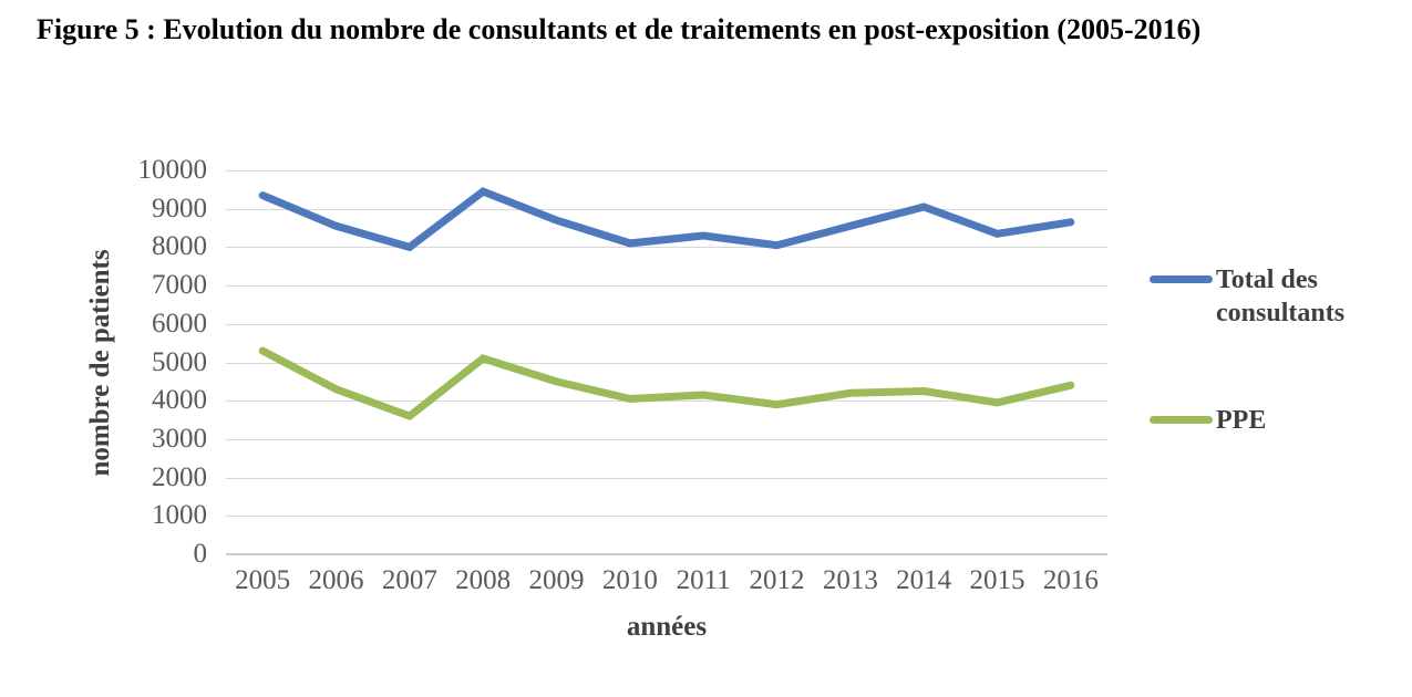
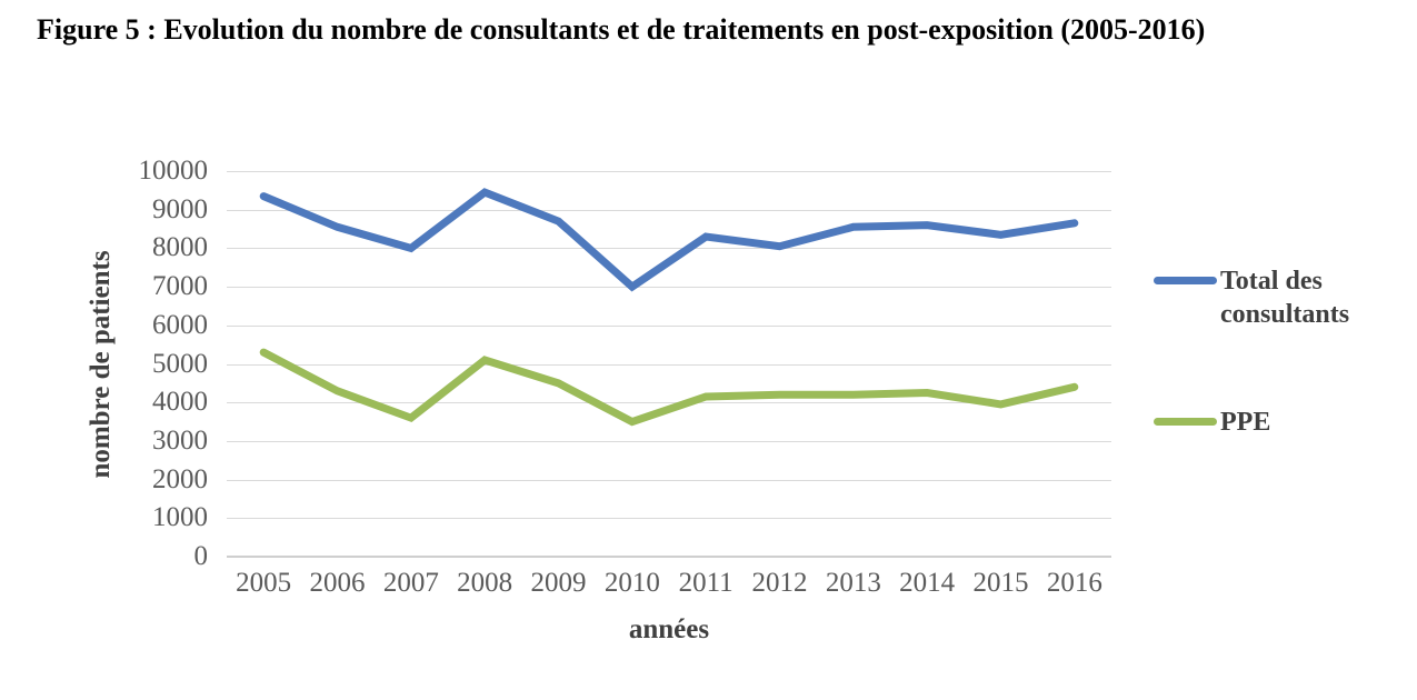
Total des consultants/2010: 8100 -> 7000
PPE/2010: 4000 -> 3500
PPE/2012: 3900 -> 4200
Total des consultants/2014: 9000 -> 8600
